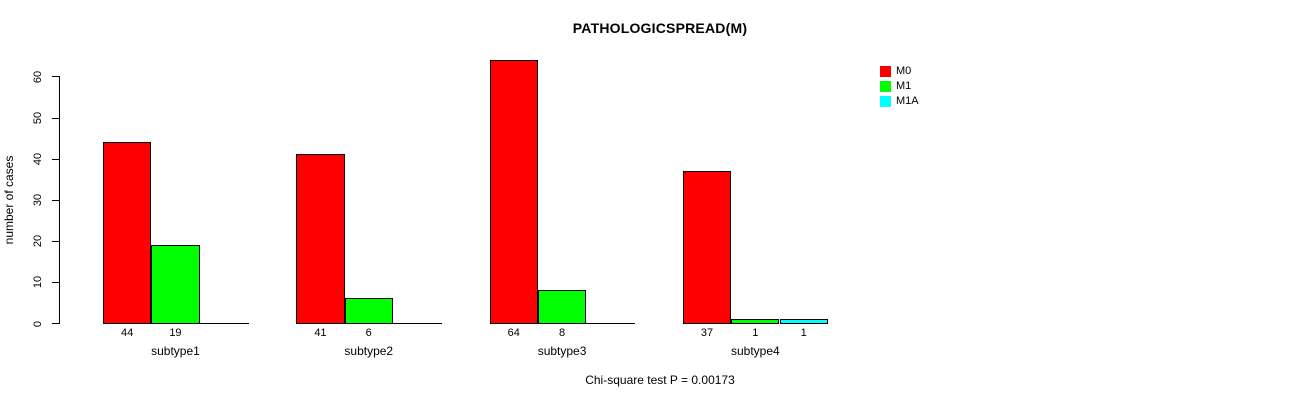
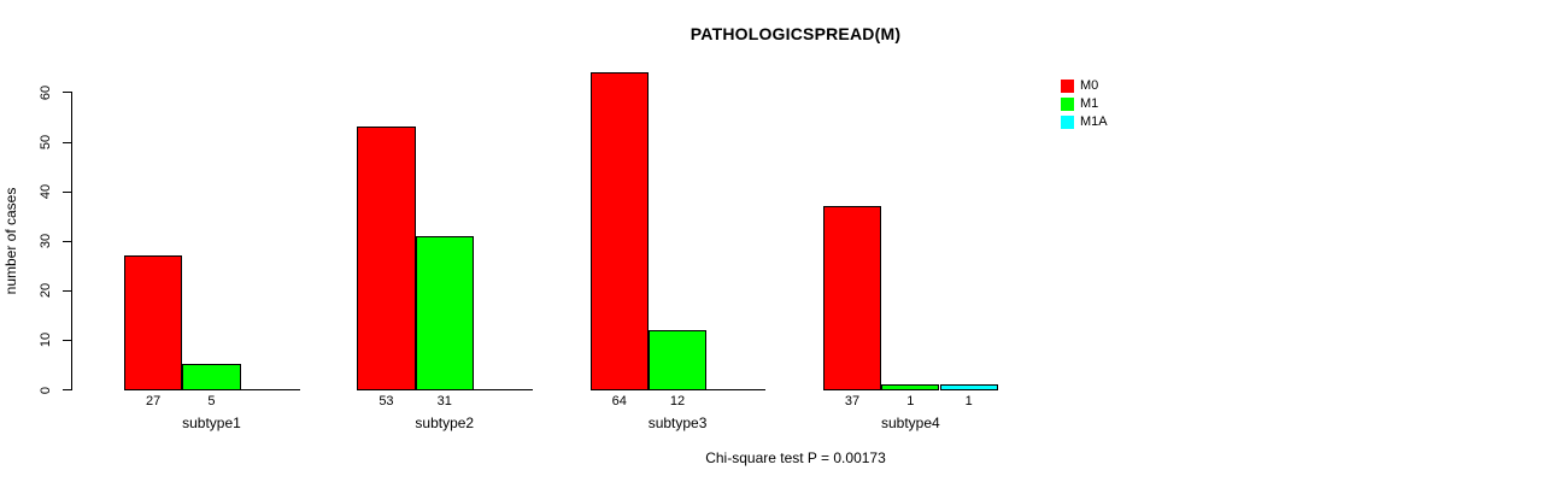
M0/subtype1: 44 -> 27
M1/subtype1: 19 -> 5
M0/subtype2: 41 -> 53
M1/subtype2: 6 -> 31
M1/subtype3: 8 -> 12
